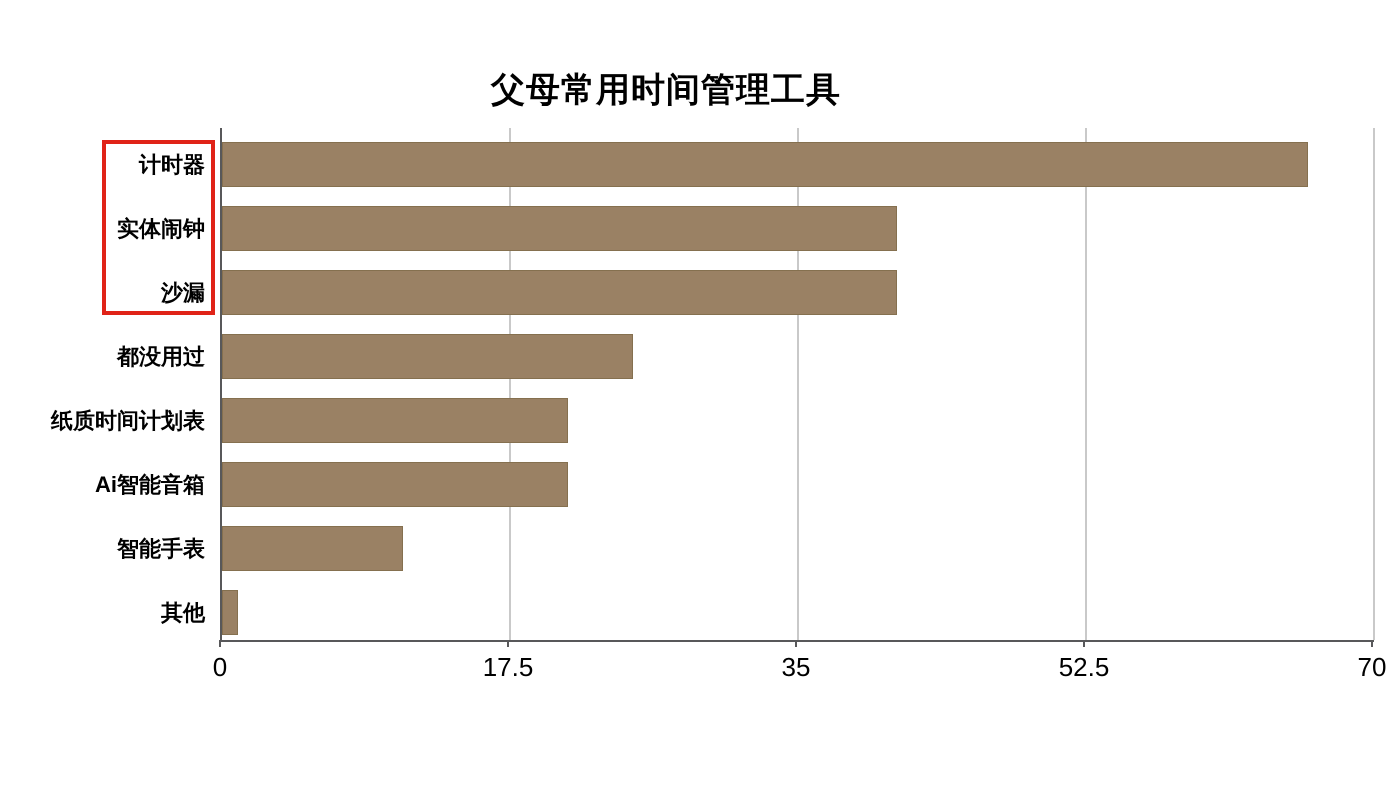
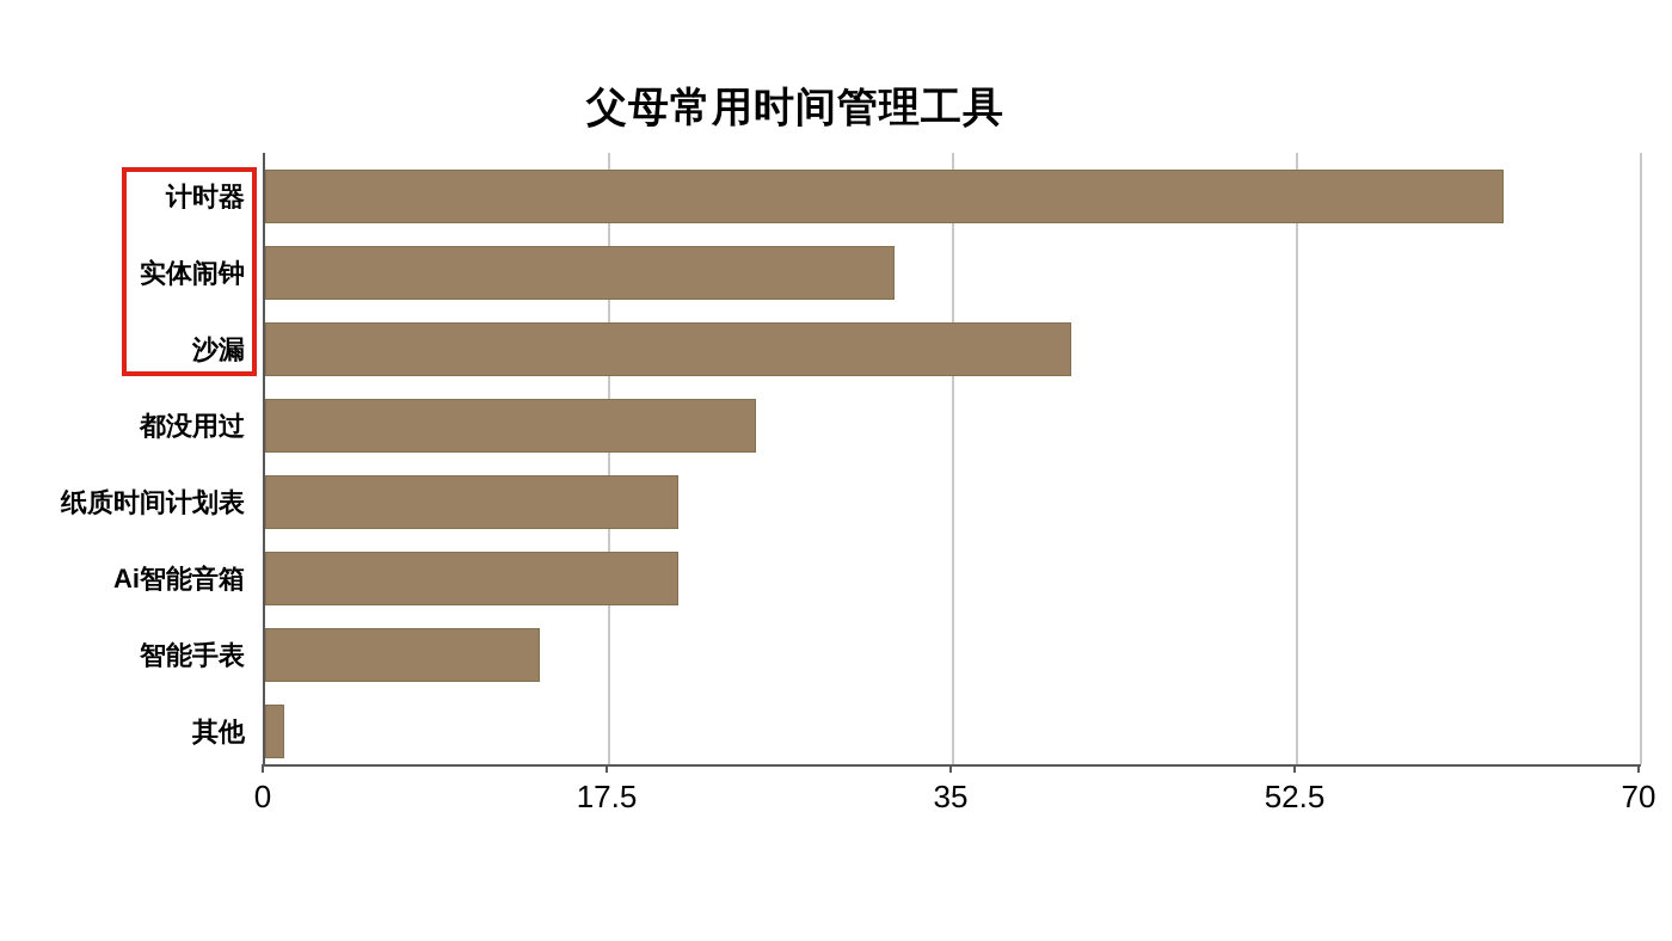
计时器: 66 -> 63
实体闹钟: 41 -> 32
智能手表: 11 -> 14
